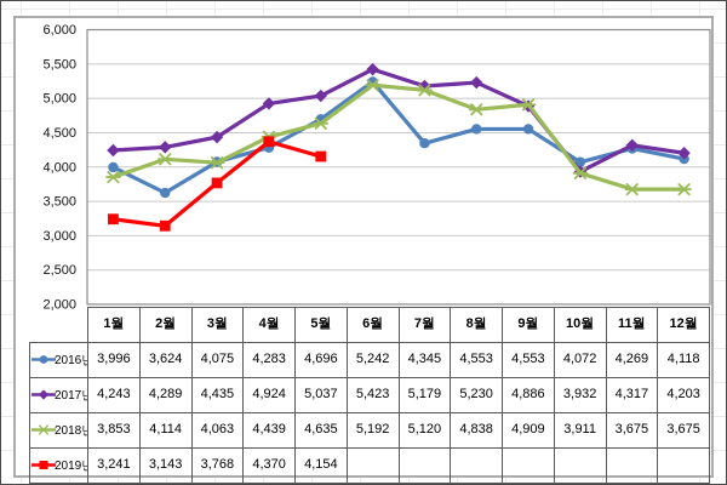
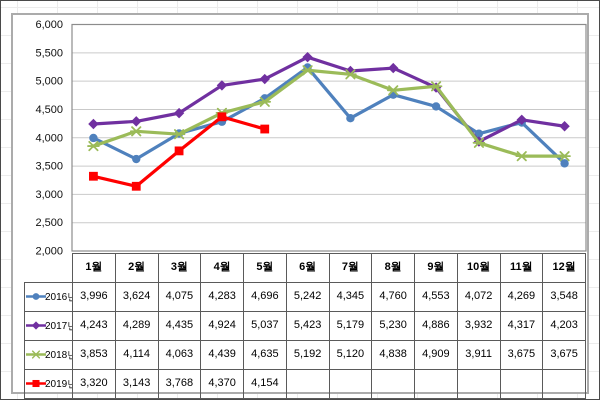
2019년/1월: 3,241 -> 3,320
2016년/8월: 4,553 -> 4,760
2016년/12월: 4,118 -> 3,548
